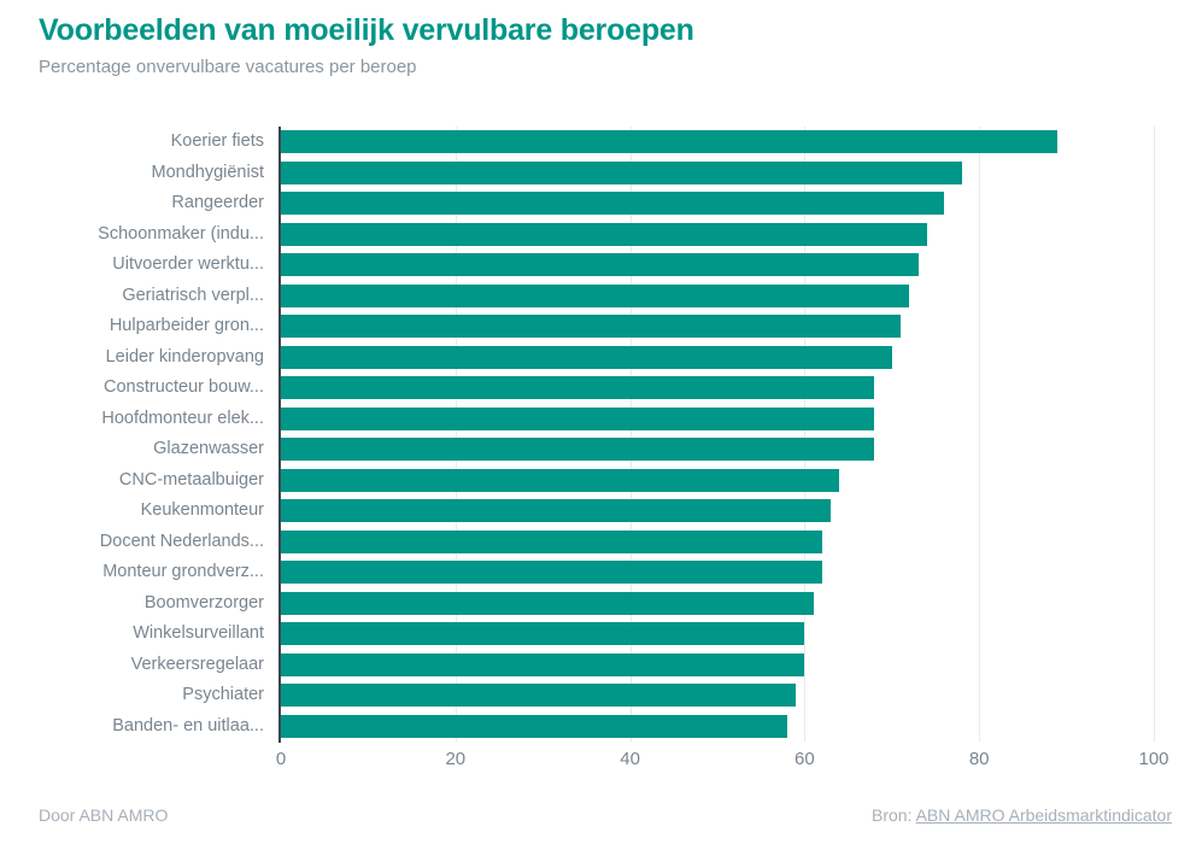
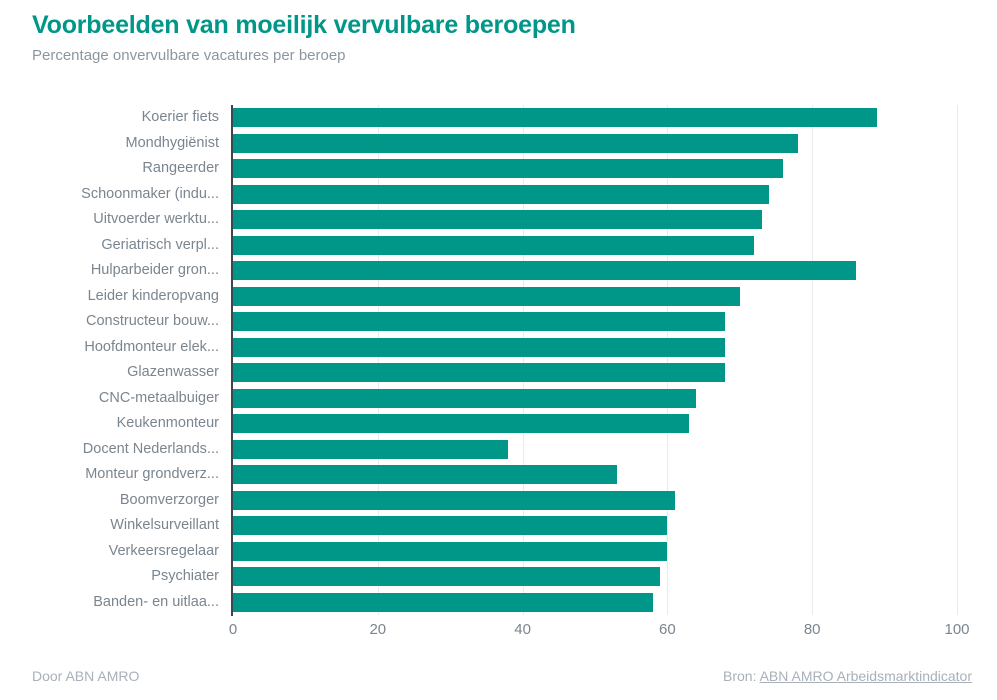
Hulparbeider gron...: 71 -> 86
Docent Nederlands...: 62 -> 38
Monteur grondverz...: 62 -> 53
